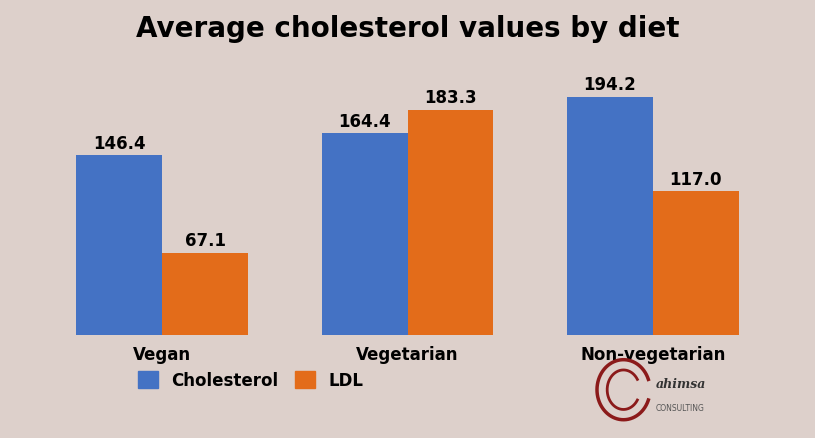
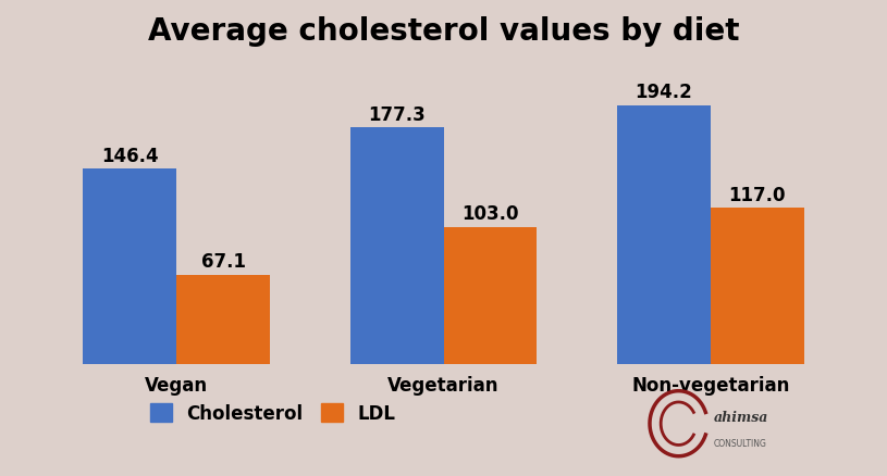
Average cholesterol values by diet/Cholesterol/Vegetarian: 164.4 -> 177.3
Average cholesterol values by diet/LDL/Vegetarian: 183.3 -> 103.0
